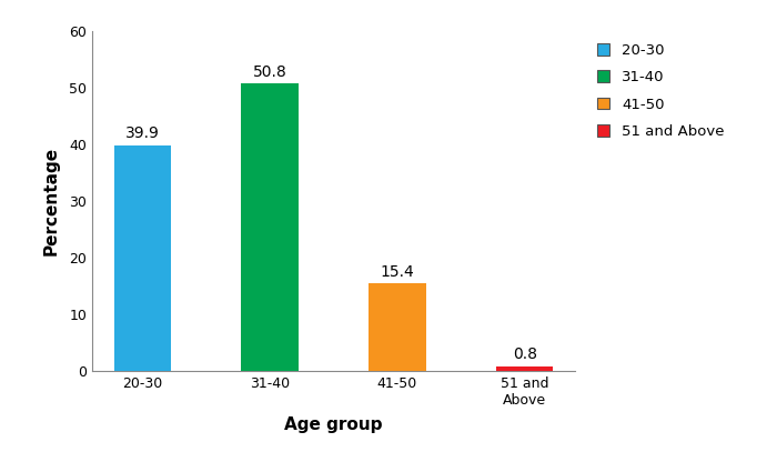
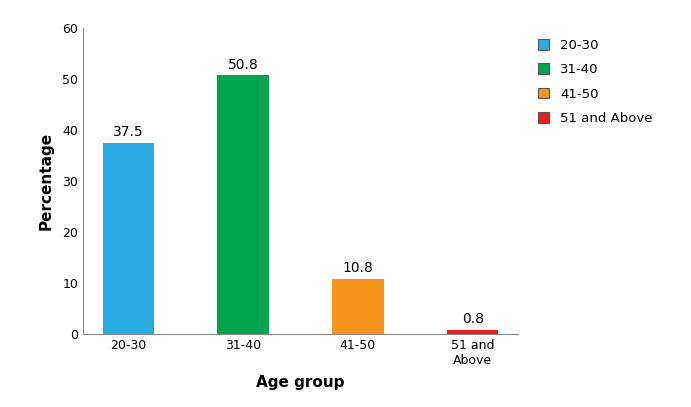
20-30: 39.9 -> 37.5
41-50: 15.4 -> 10.8
